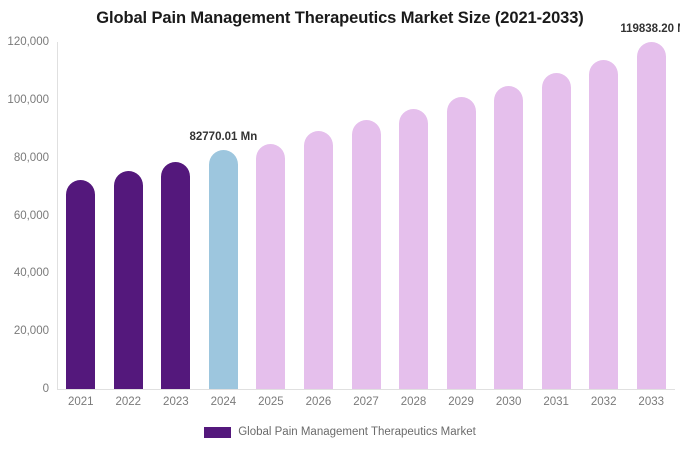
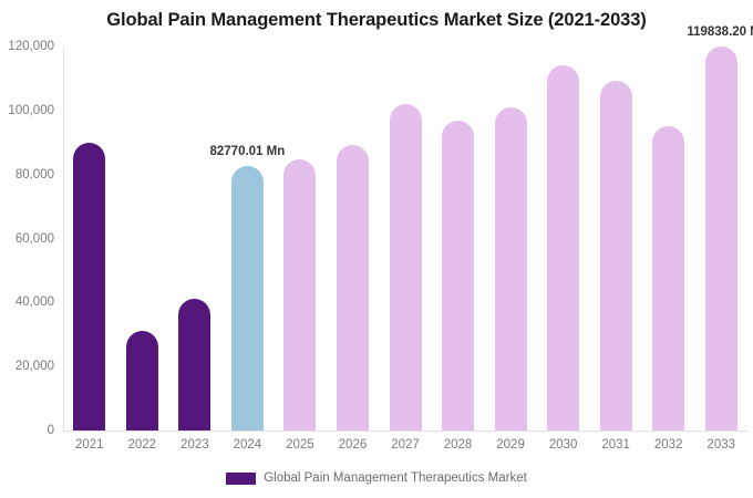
2021: 72000 -> 90000
2022: 75000 -> 31000
2023: 78000 -> 41000
2027: 93000 -> 102000
2030: 105000 -> 114000
2032: 114000 -> 95000
